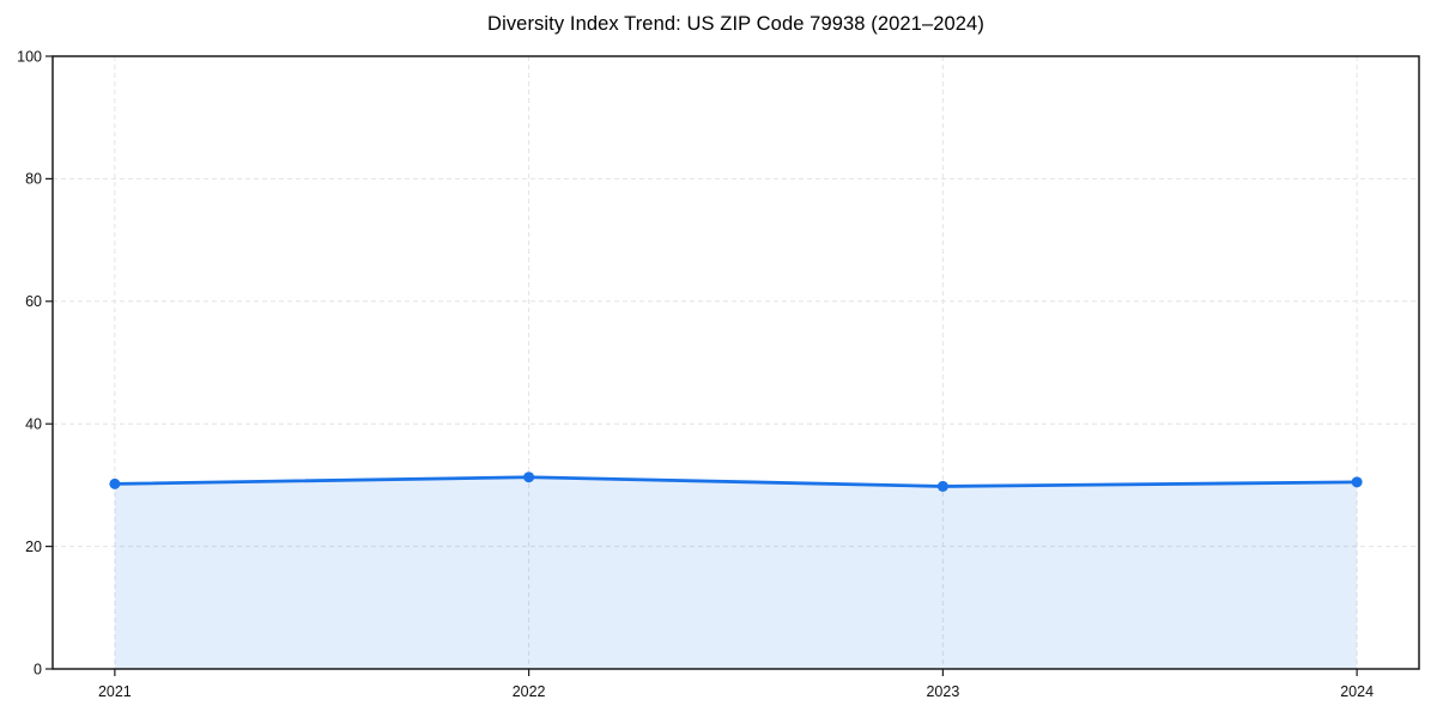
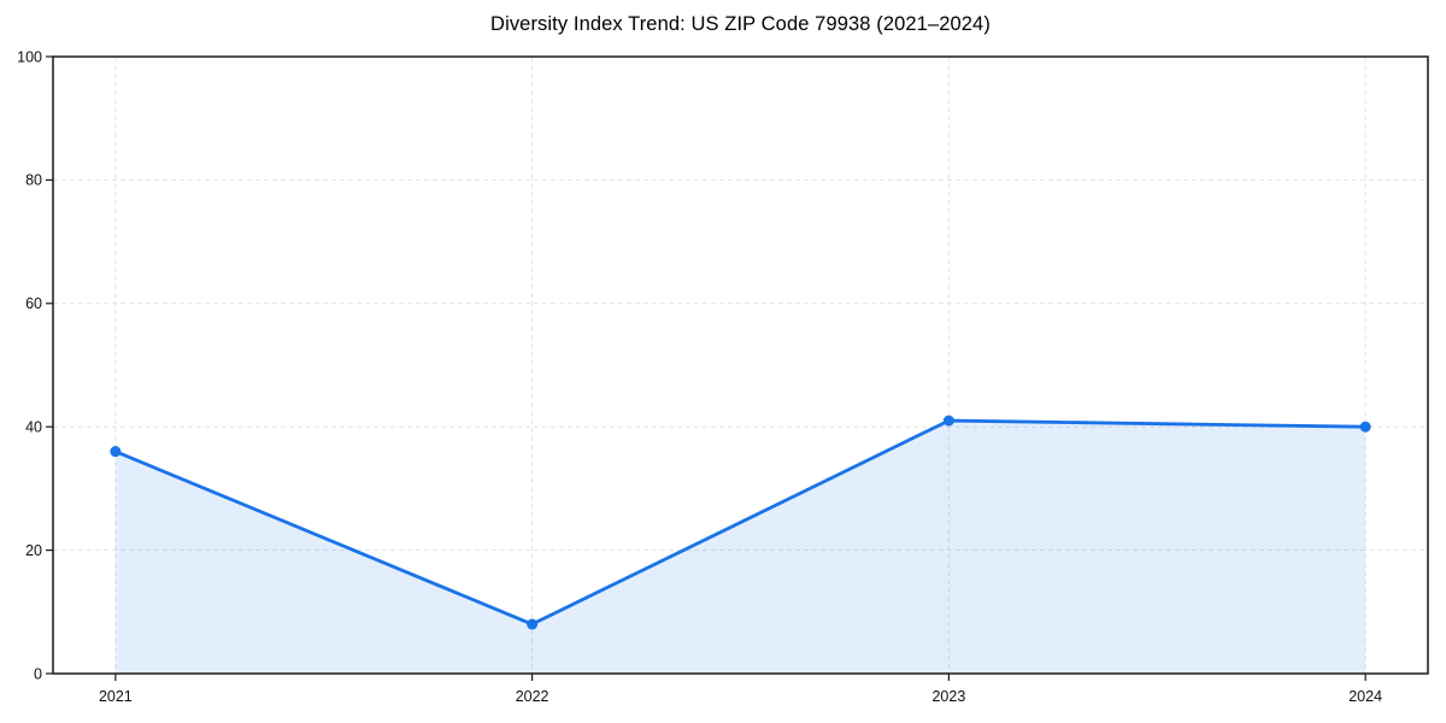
2021: 30 -> 36
2022: 31 -> 8
2023: 30 -> 41
2024: 30 -> 40
